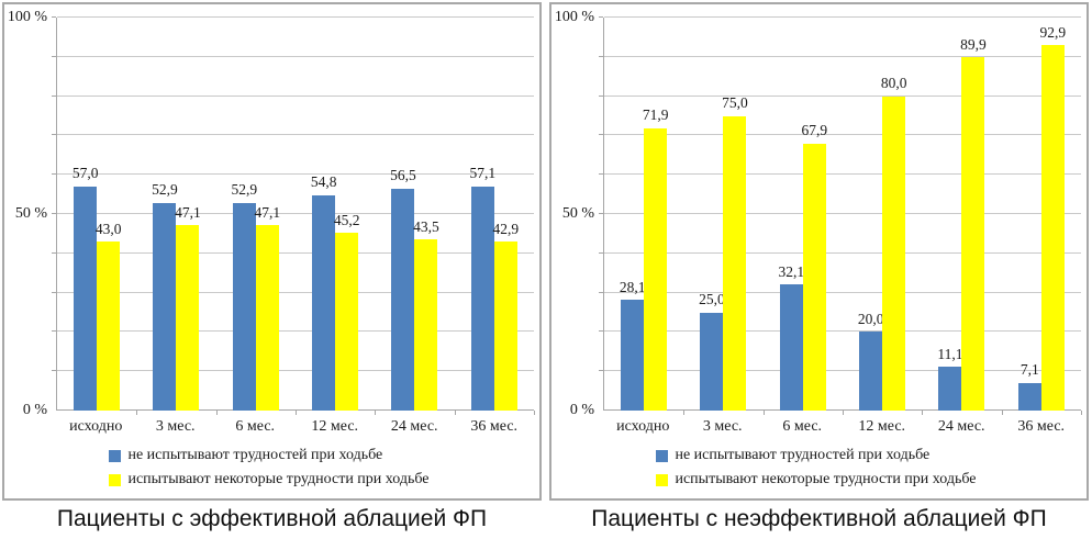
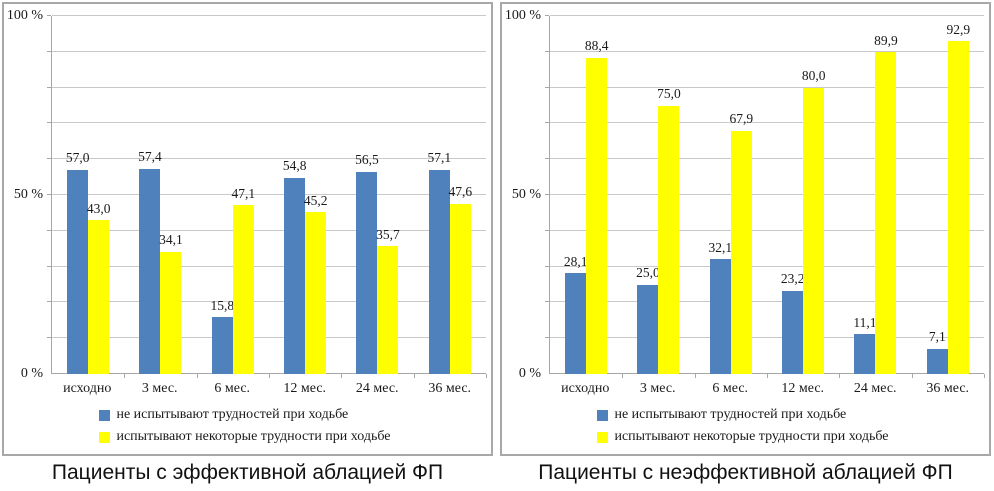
Пациенты с эффективной аблацией ФП/не испытывают трудностей при ходьбе/3 мес.: 52,9 -> 57,4
Пациенты с эффективной аблацией ФП/испытывают некоторые трудности при ходьбе/3 мес.: 47,1 -> 34,1
Пациенты с эффективной аблацией ФП/не испытывают трудностей при ходьбе/6 мес.: 52,9 -> 15,8
Пациенты с эффективной аблацией ФП/испытывают некоторые трудности при ходьбе/24 мес.: 43,5 -> 35,7
Пациенты с эффективной аблацией ФП/испытывают некоторые трудности при ходьбе/36 мес.: 42,9 -> 47,6
Пациенты с неэффективной аблацией ФП/испытывают некоторые трудности при ходьбе/исходно: 71,9 -> 88,4
Пациенты с неэффективной аблацией ФП/не испытывают трудностей при ходьбе/12 мес.: 20,0 -> 23,2
